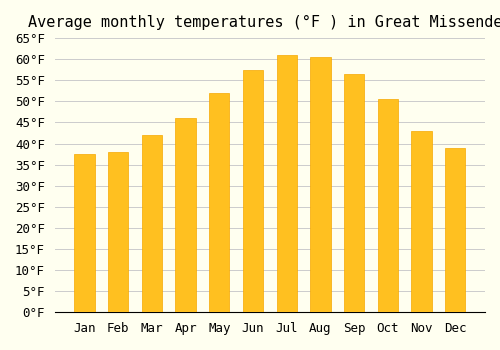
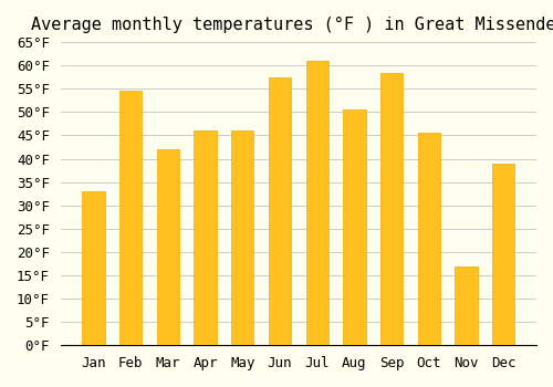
Jan: 37.5°F -> 33.0°F
Feb: 38.0°F -> 54.5°F
May: 52.0°F -> 46.0°F
Aug: 60.5°F -> 50.5°F
Sep: 56.5°F -> 58.5°F
Oct: 50.5°F -> 45.5°F
Nov: 43.0°F -> 17.0°F
